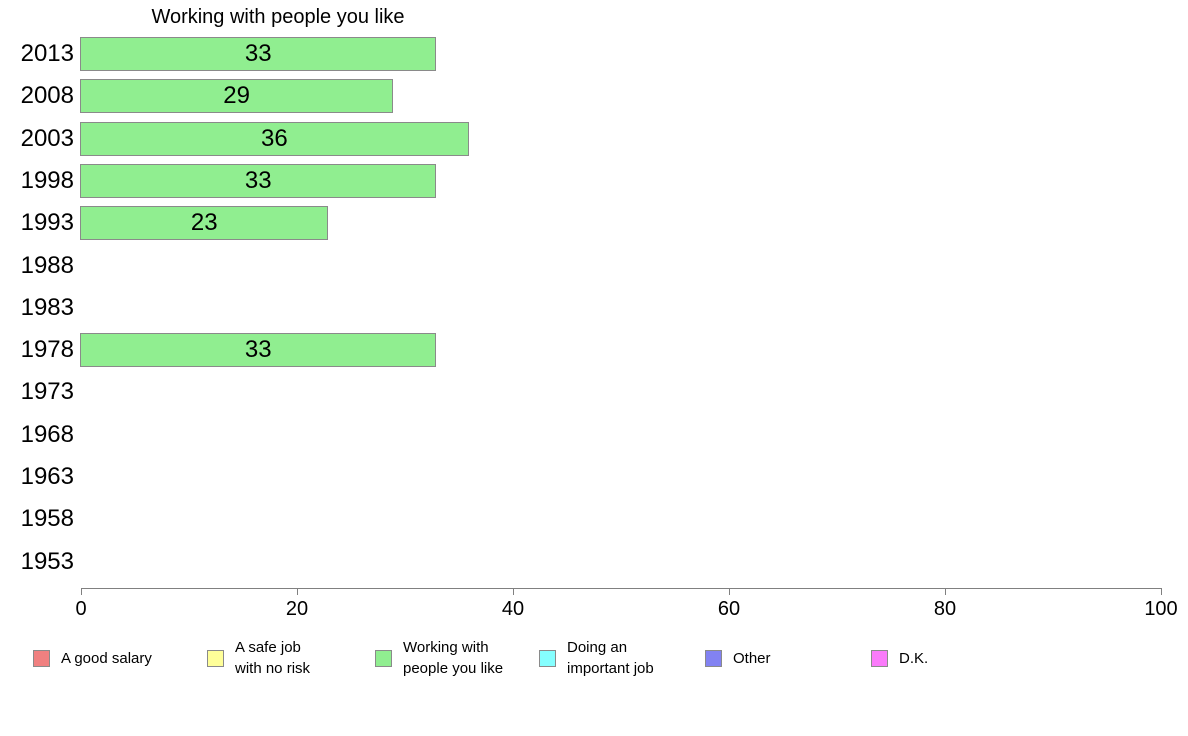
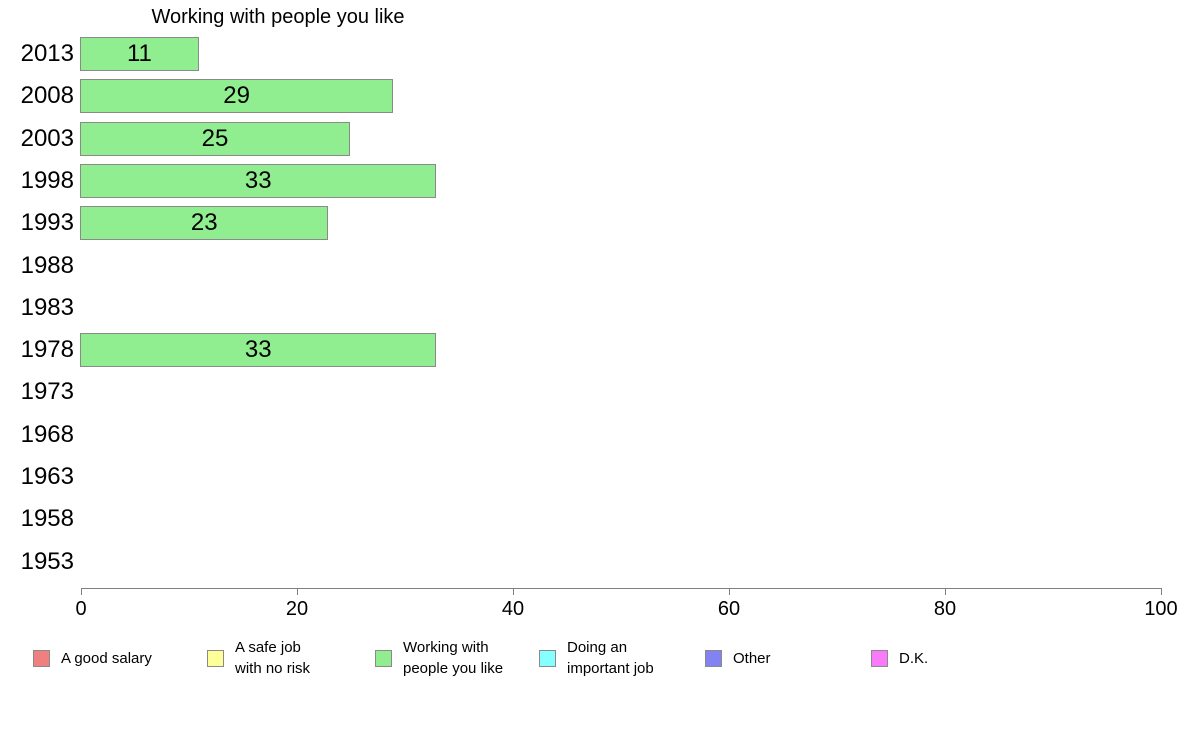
2013: 33 -> 11
2003: 36 -> 25
